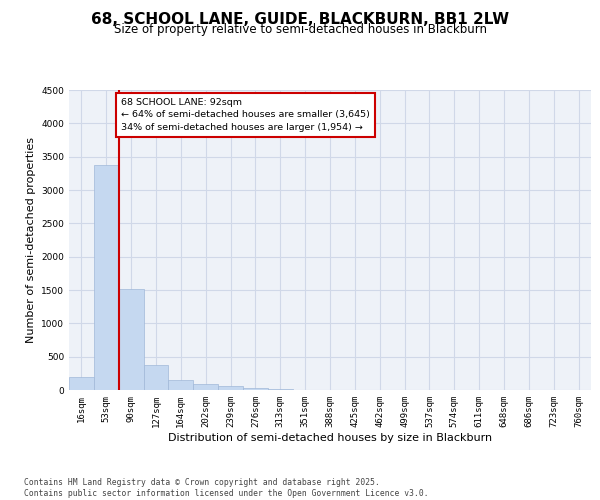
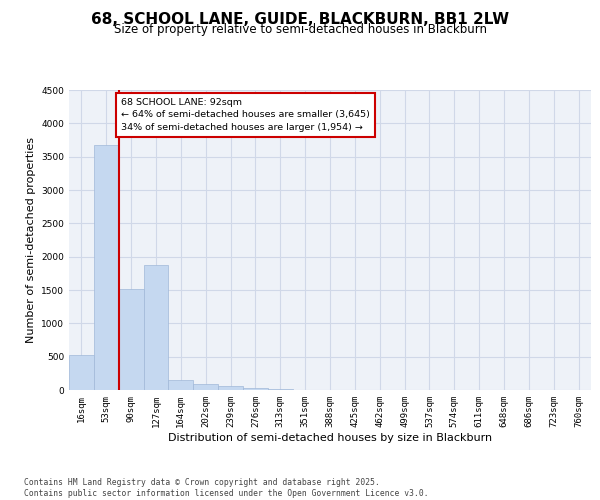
16sqm: 200 -> 520
53sqm: 3380 -> 3680
127sqm: 370 -> 1880
